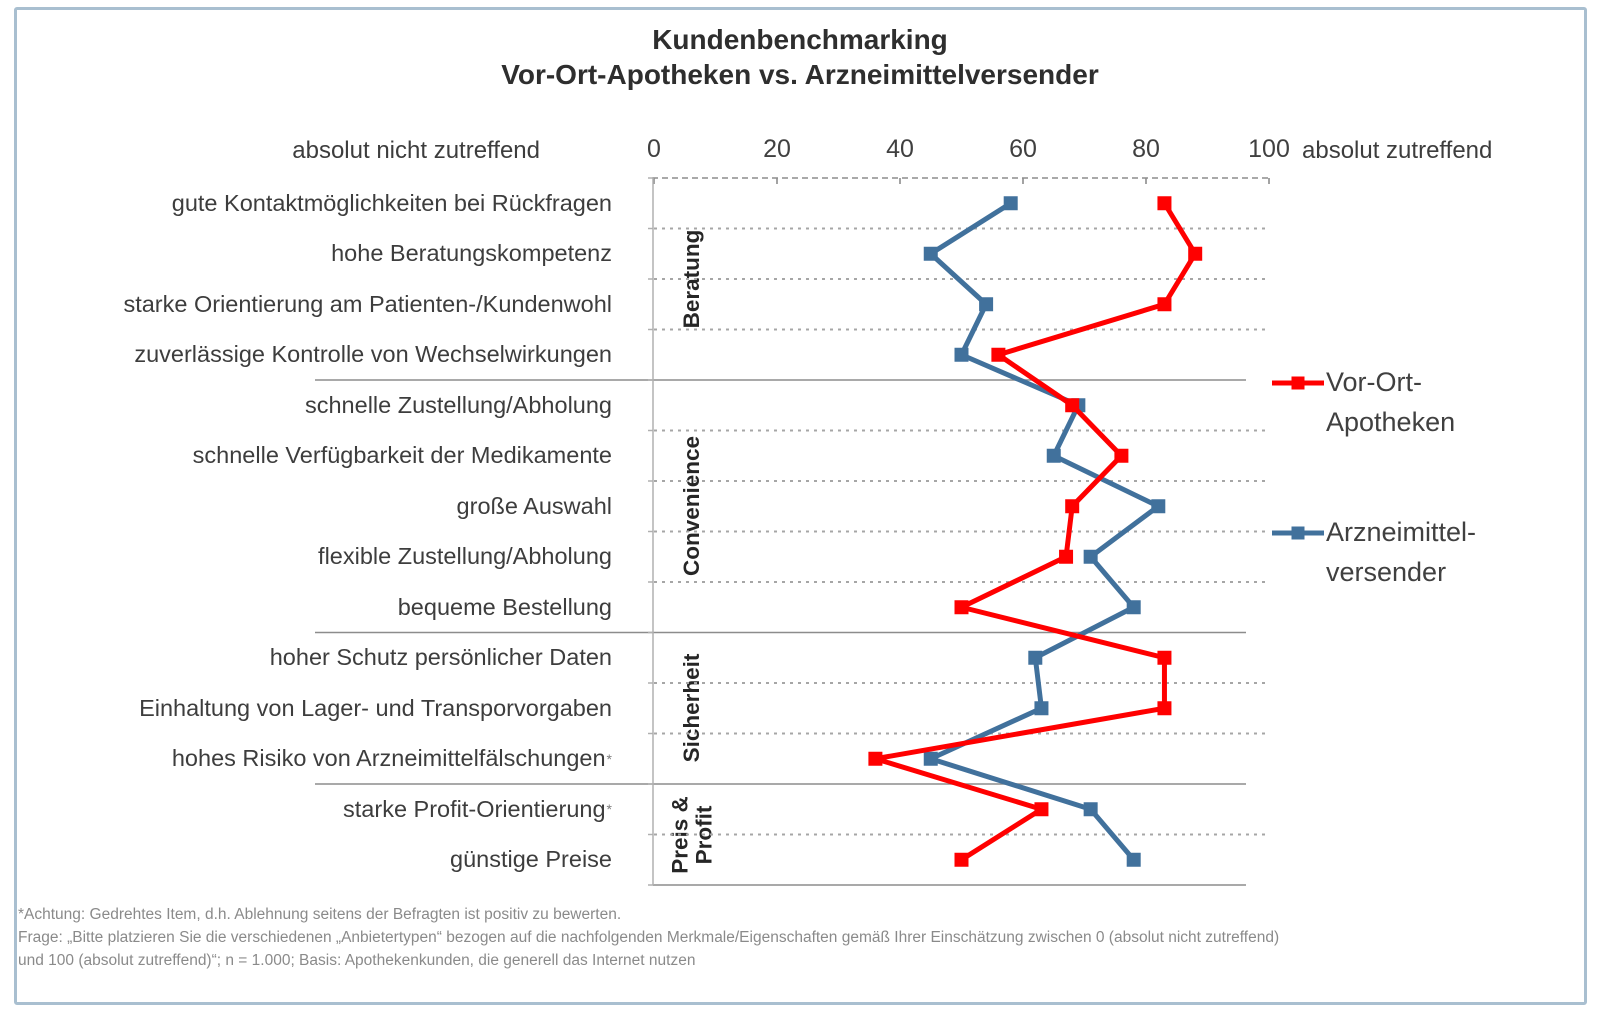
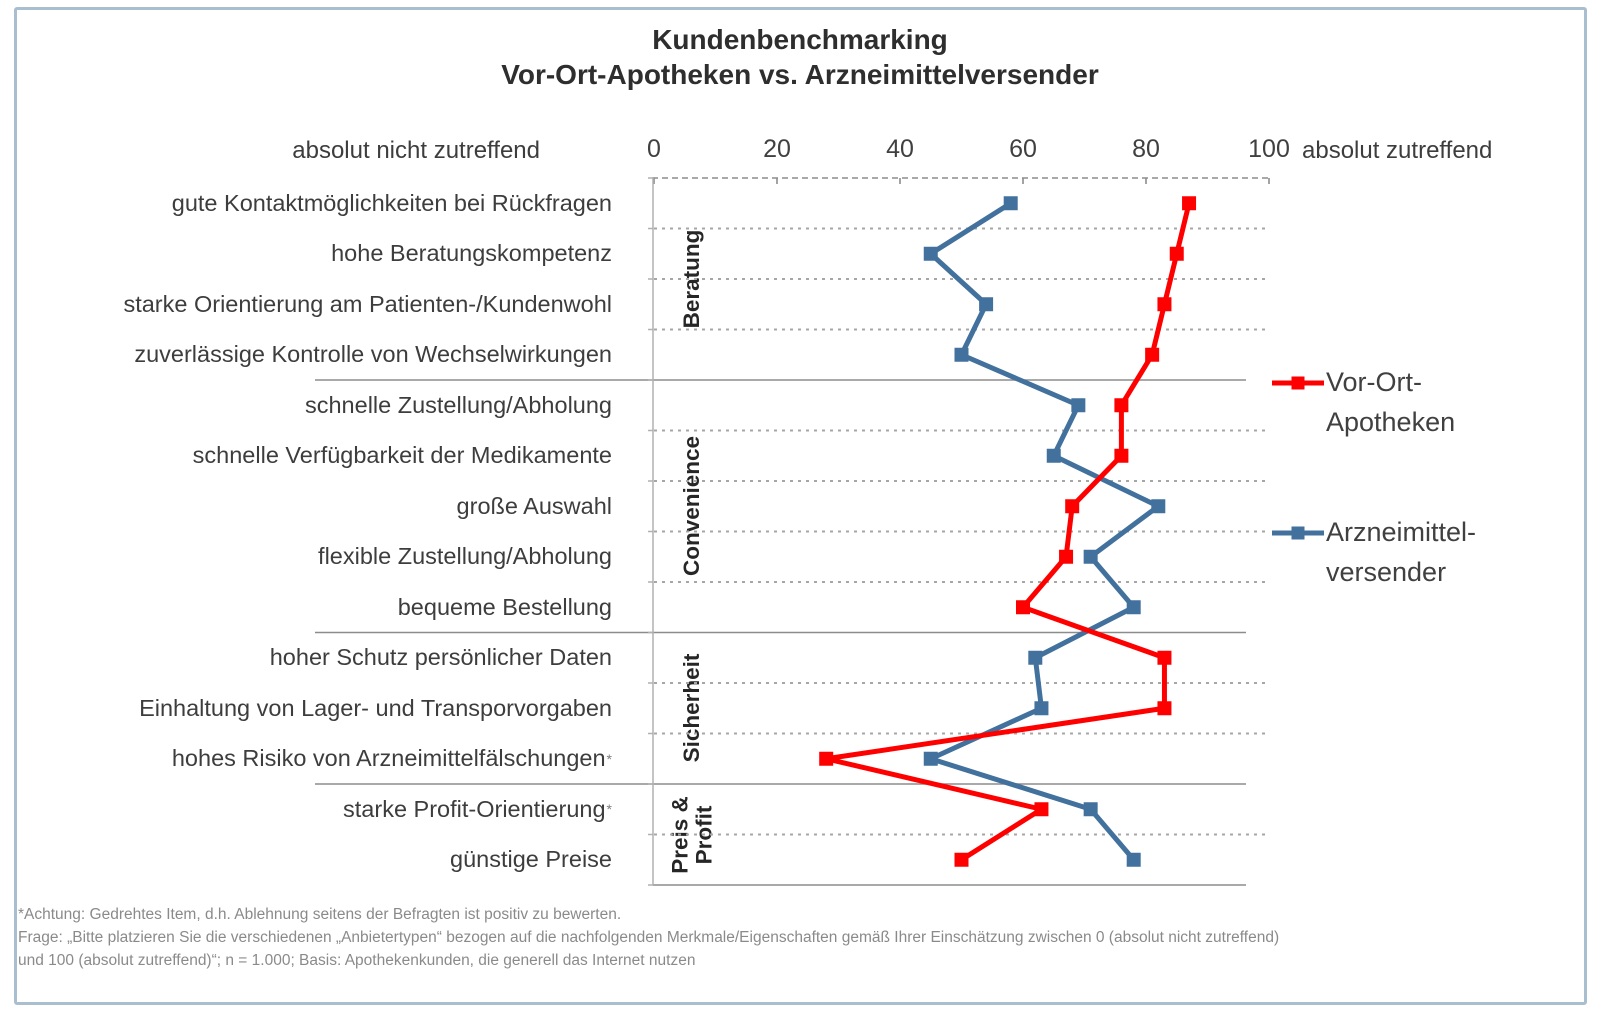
Vor-Ort-Apotheken/gute Kontaktmöglichkeiten bei Rückfragen: 83 -> 87
Vor-Ort-Apotheken/hohe Beratungskompetenz: 88 -> 85
Vor-Ort-Apotheken/zuverlässige Kontrolle von Wechselwirkungen: 56 -> 81
Vor-Ort-Apotheken/schnelle Zustellung/Abholung: 68 -> 76
Vor-Ort-Apotheken/bequeme Bestellung: 50 -> 60
Vor-Ort-Apotheken/hohes Risiko von Arzneimittelfälschungen*: 36 -> 28
